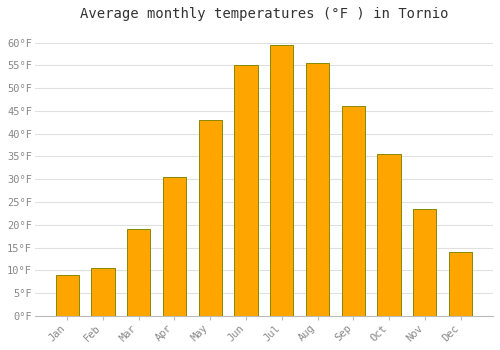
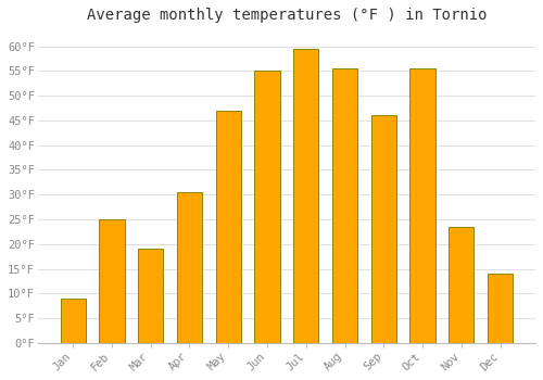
Feb: 10.5°F -> 25.0°F
May: 43.0°F -> 47.0°F
Oct: 35.5°F -> 55.5°F
